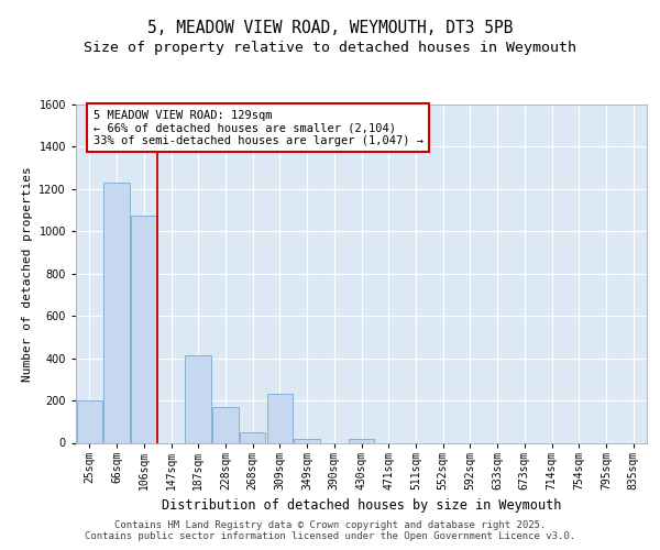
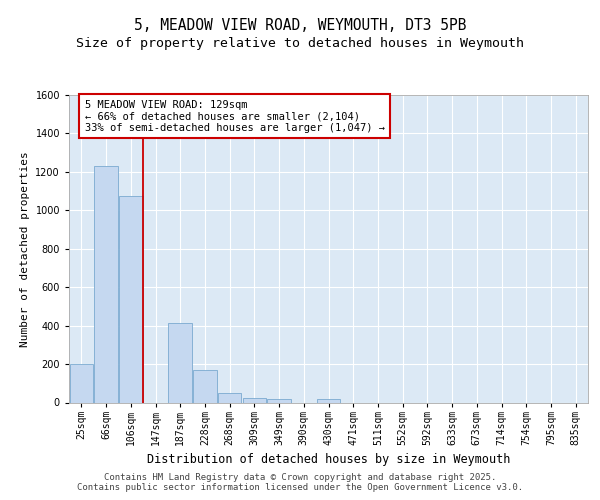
309sqm: 230 -> 20
